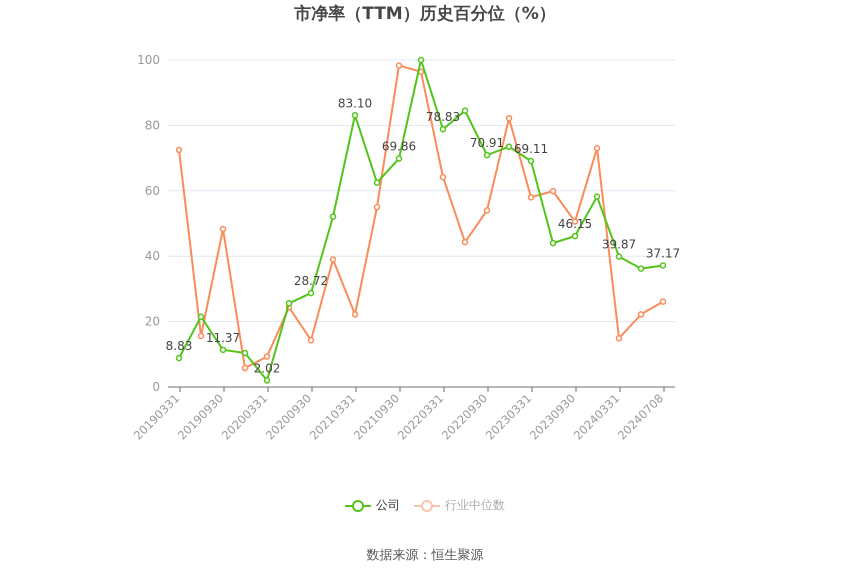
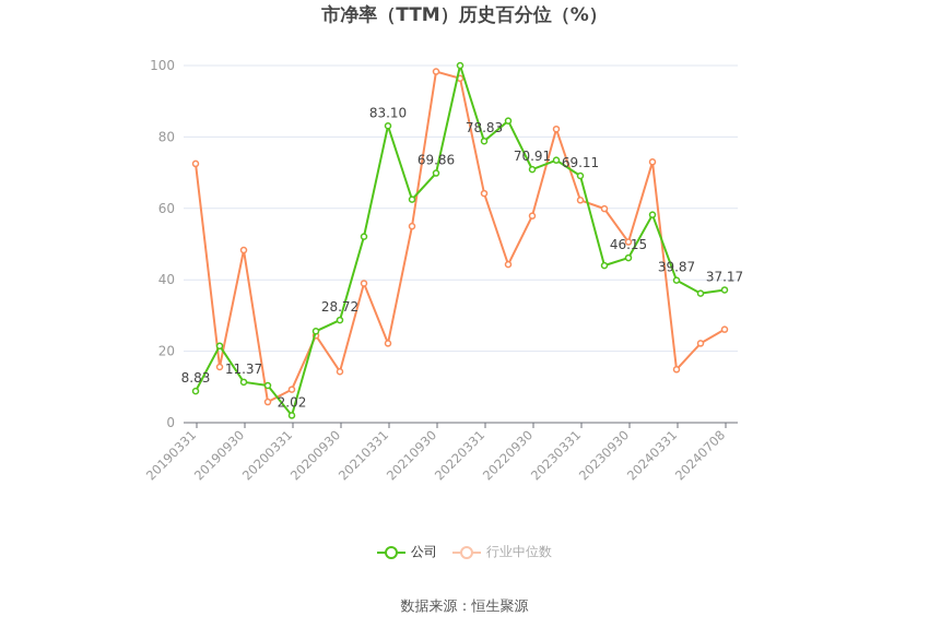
行业中位数/20220930: 54 -> 58
行业中位数/20230331: 58 -> 62
